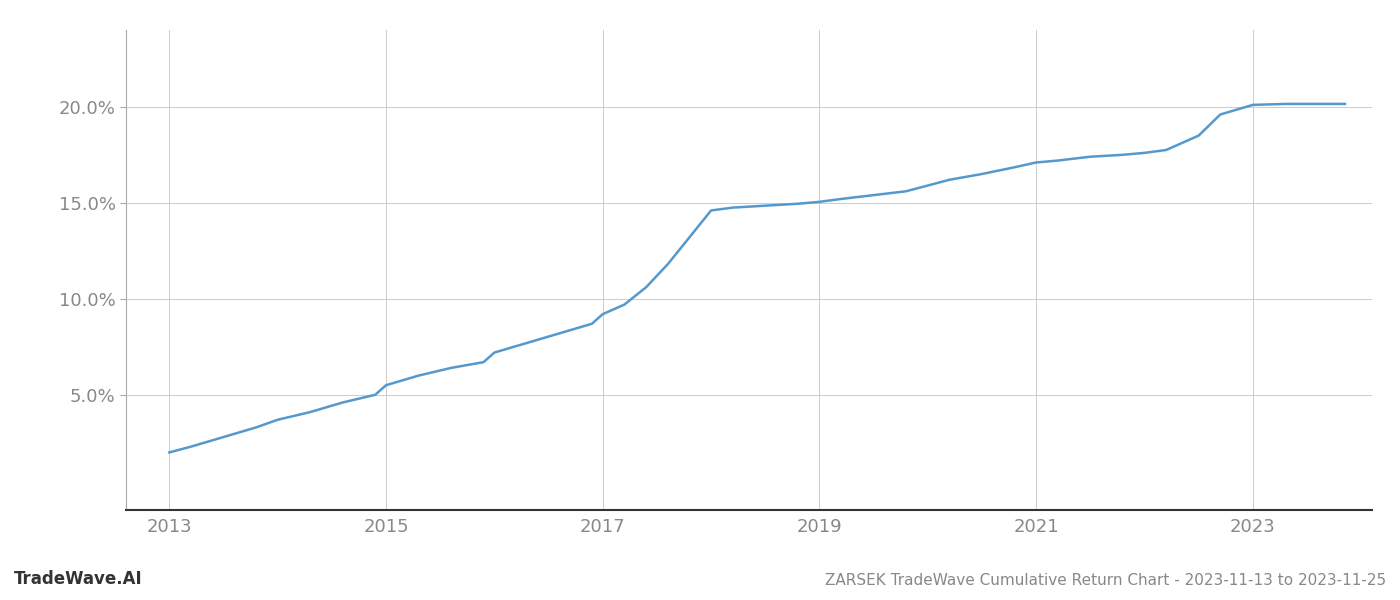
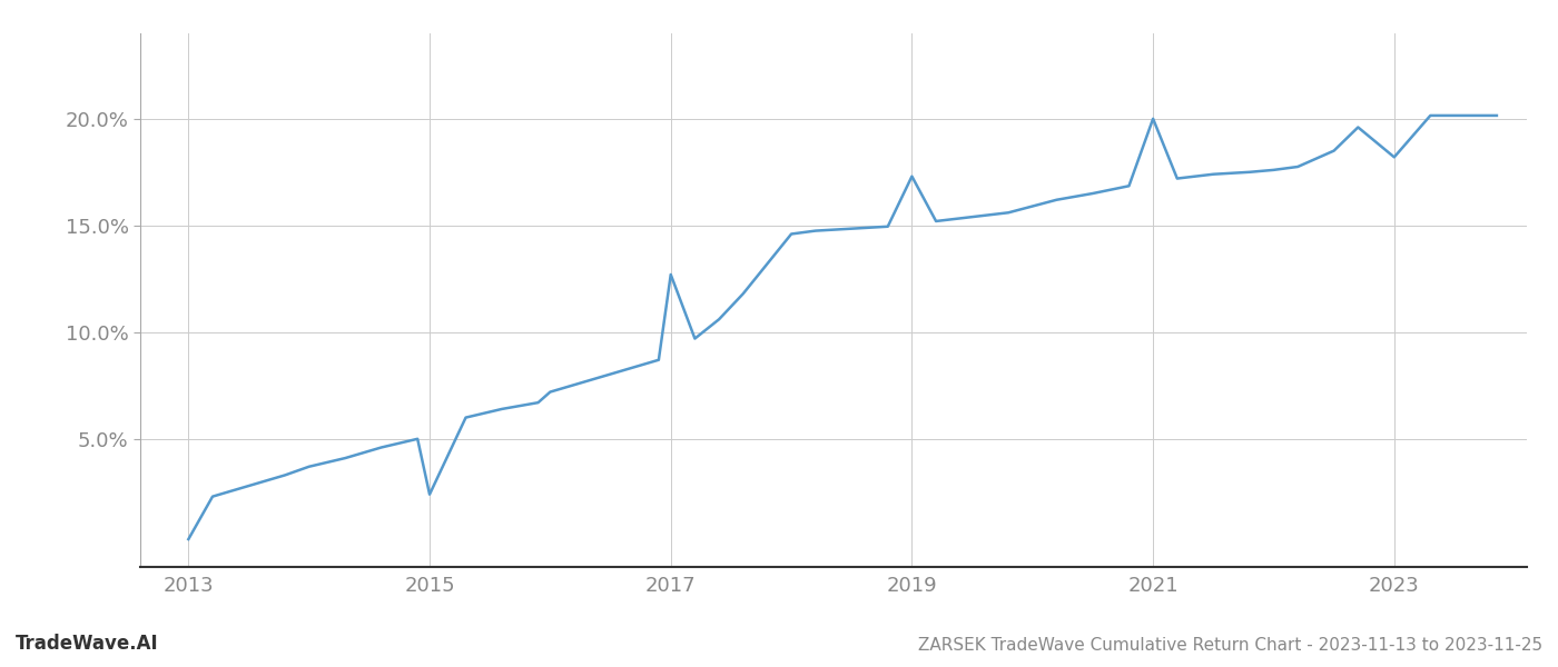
2013: 2.0% -> 0.3%
2015: 5.5% -> 2.4%
2017: 9.2% -> 12.7%
2019: 15.1% -> 17.3%
2021: 17.1% -> 20.0%
2023: 20.1% -> 18.2%
